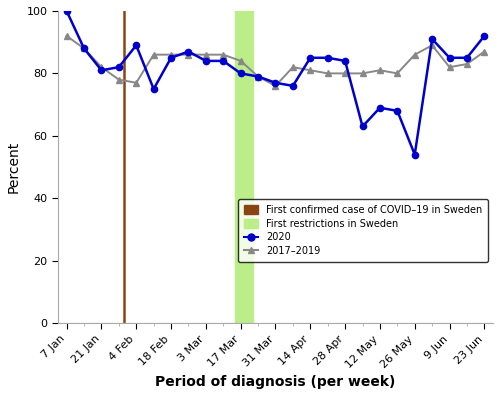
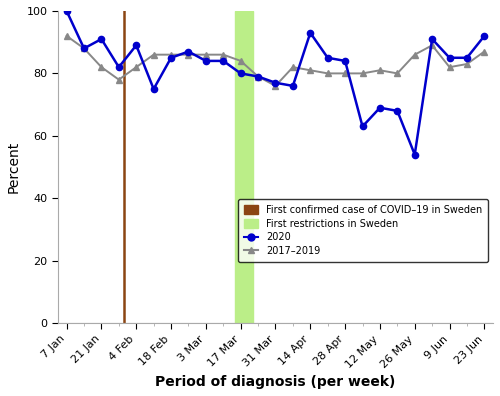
2020/21 Jan: 81 -> 91
2017–2019/4 Feb: 77 -> 82
2020/14 Apr: 85 -> 93
